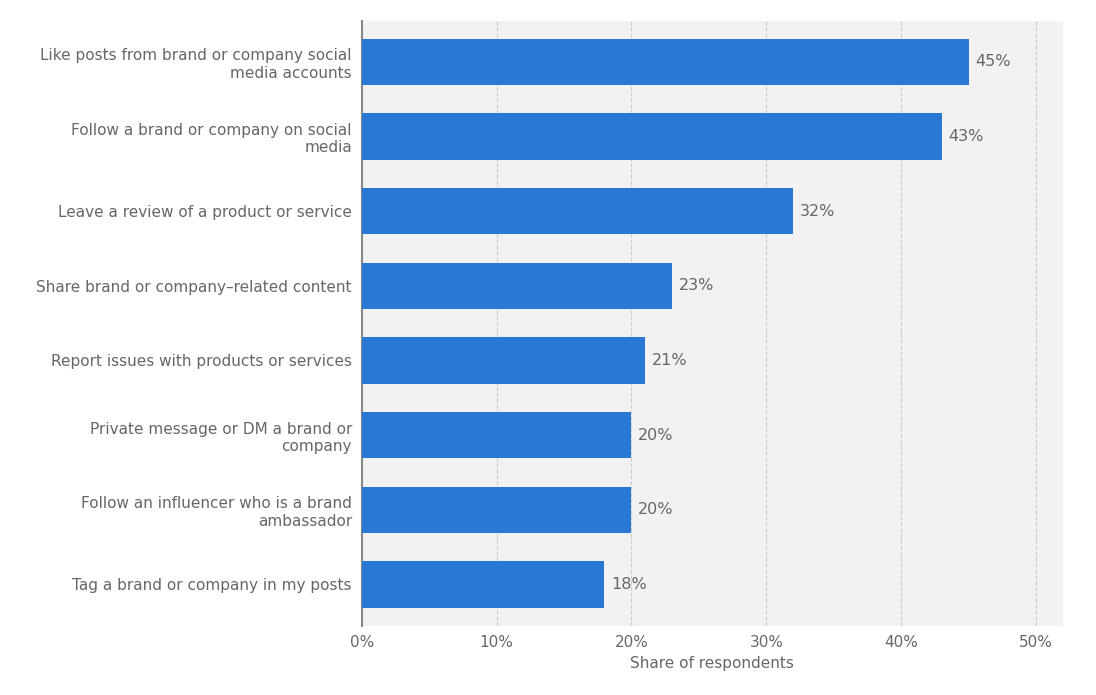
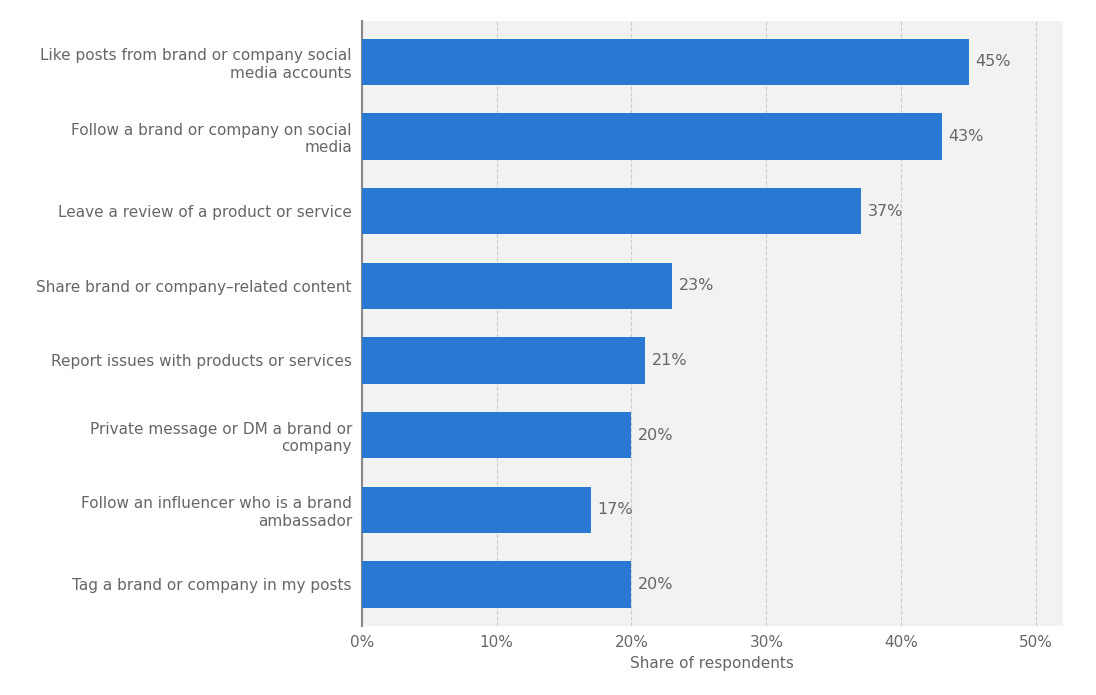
Leave a review of a product or service: 32% -> 37%
Follow an influencer who is a brand ambassador: 20% -> 17%
Tag a brand or company in my posts: 18% -> 20%
